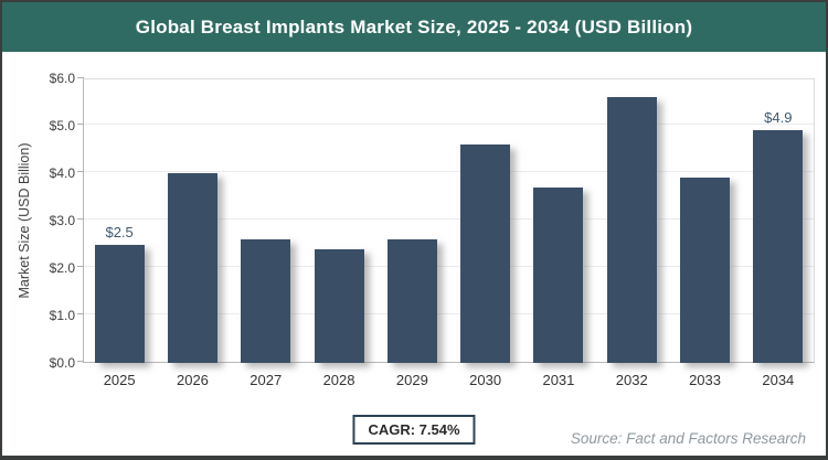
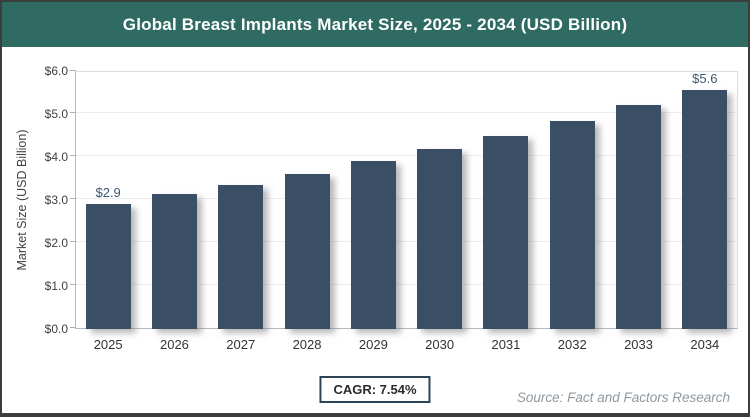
2025: $2.5 -> $2.9
2026: $4.0 -> $3.1
2027: $2.6 -> $3.4
2028: $2.4 -> $3.6
2029: $2.6 -> $3.9
2030: $4.6 -> $4.2
2031: $3.7 -> $4.5
2032: $5.6 -> $4.8
2033: $3.9 -> $5.2
2034: $4.9 -> $5.6
